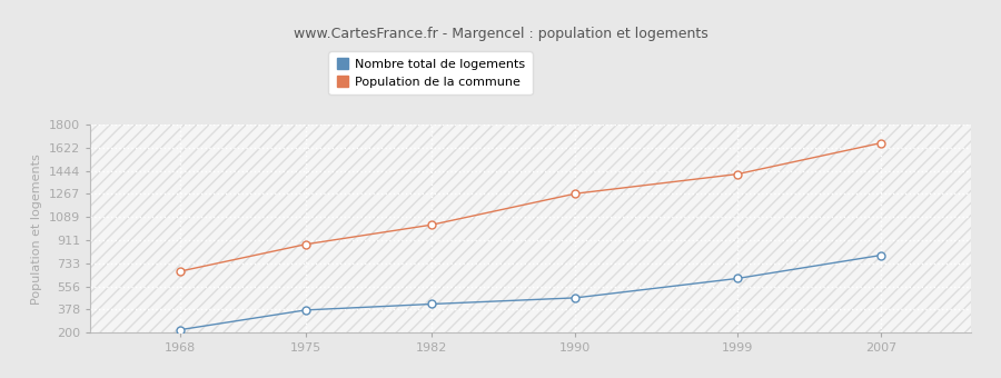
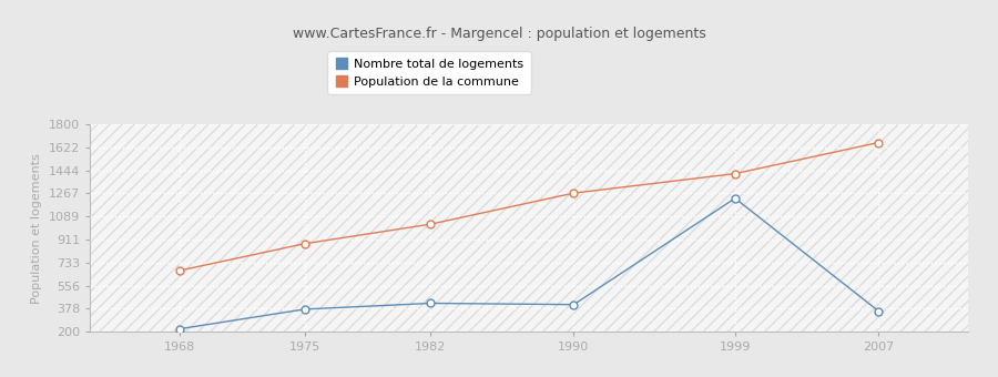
Nombre total de logements/1990: 470 -> 410
Nombre total de logements/1999: 620 -> 1230
Nombre total de logements/2007: 800 -> 360
